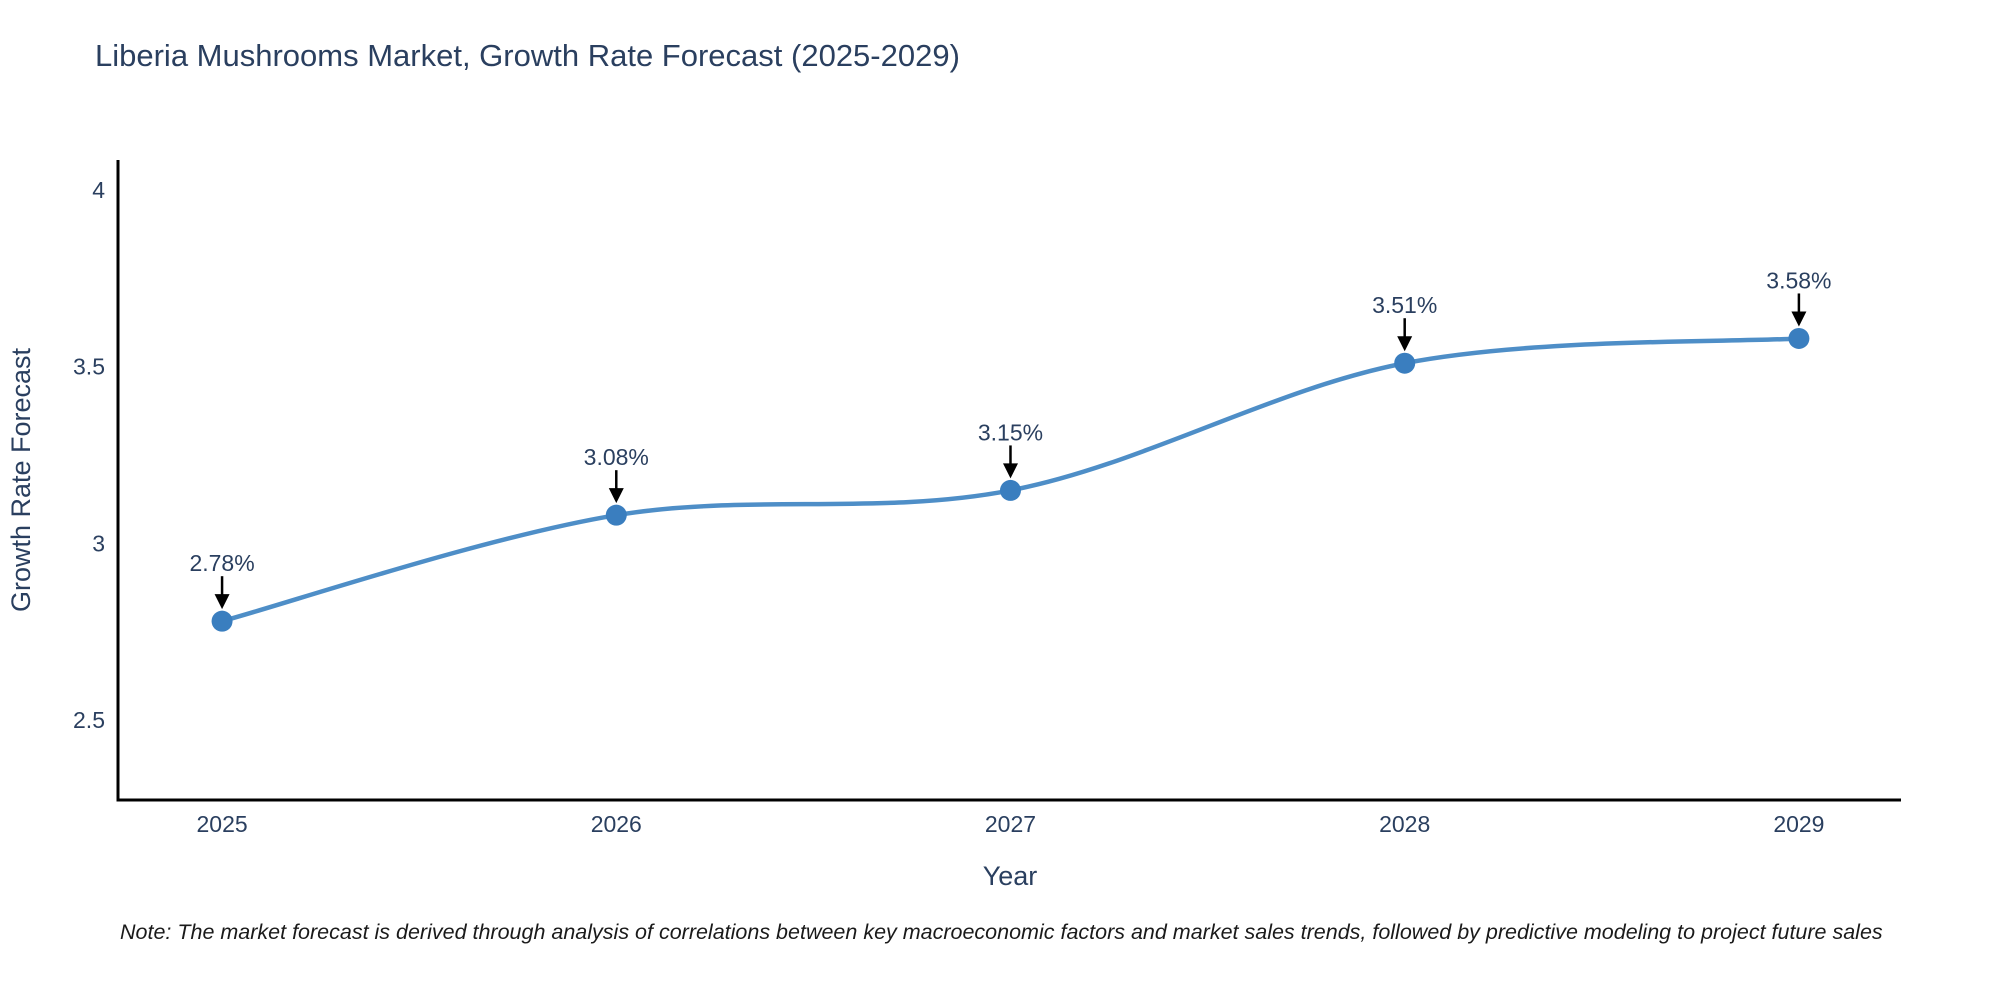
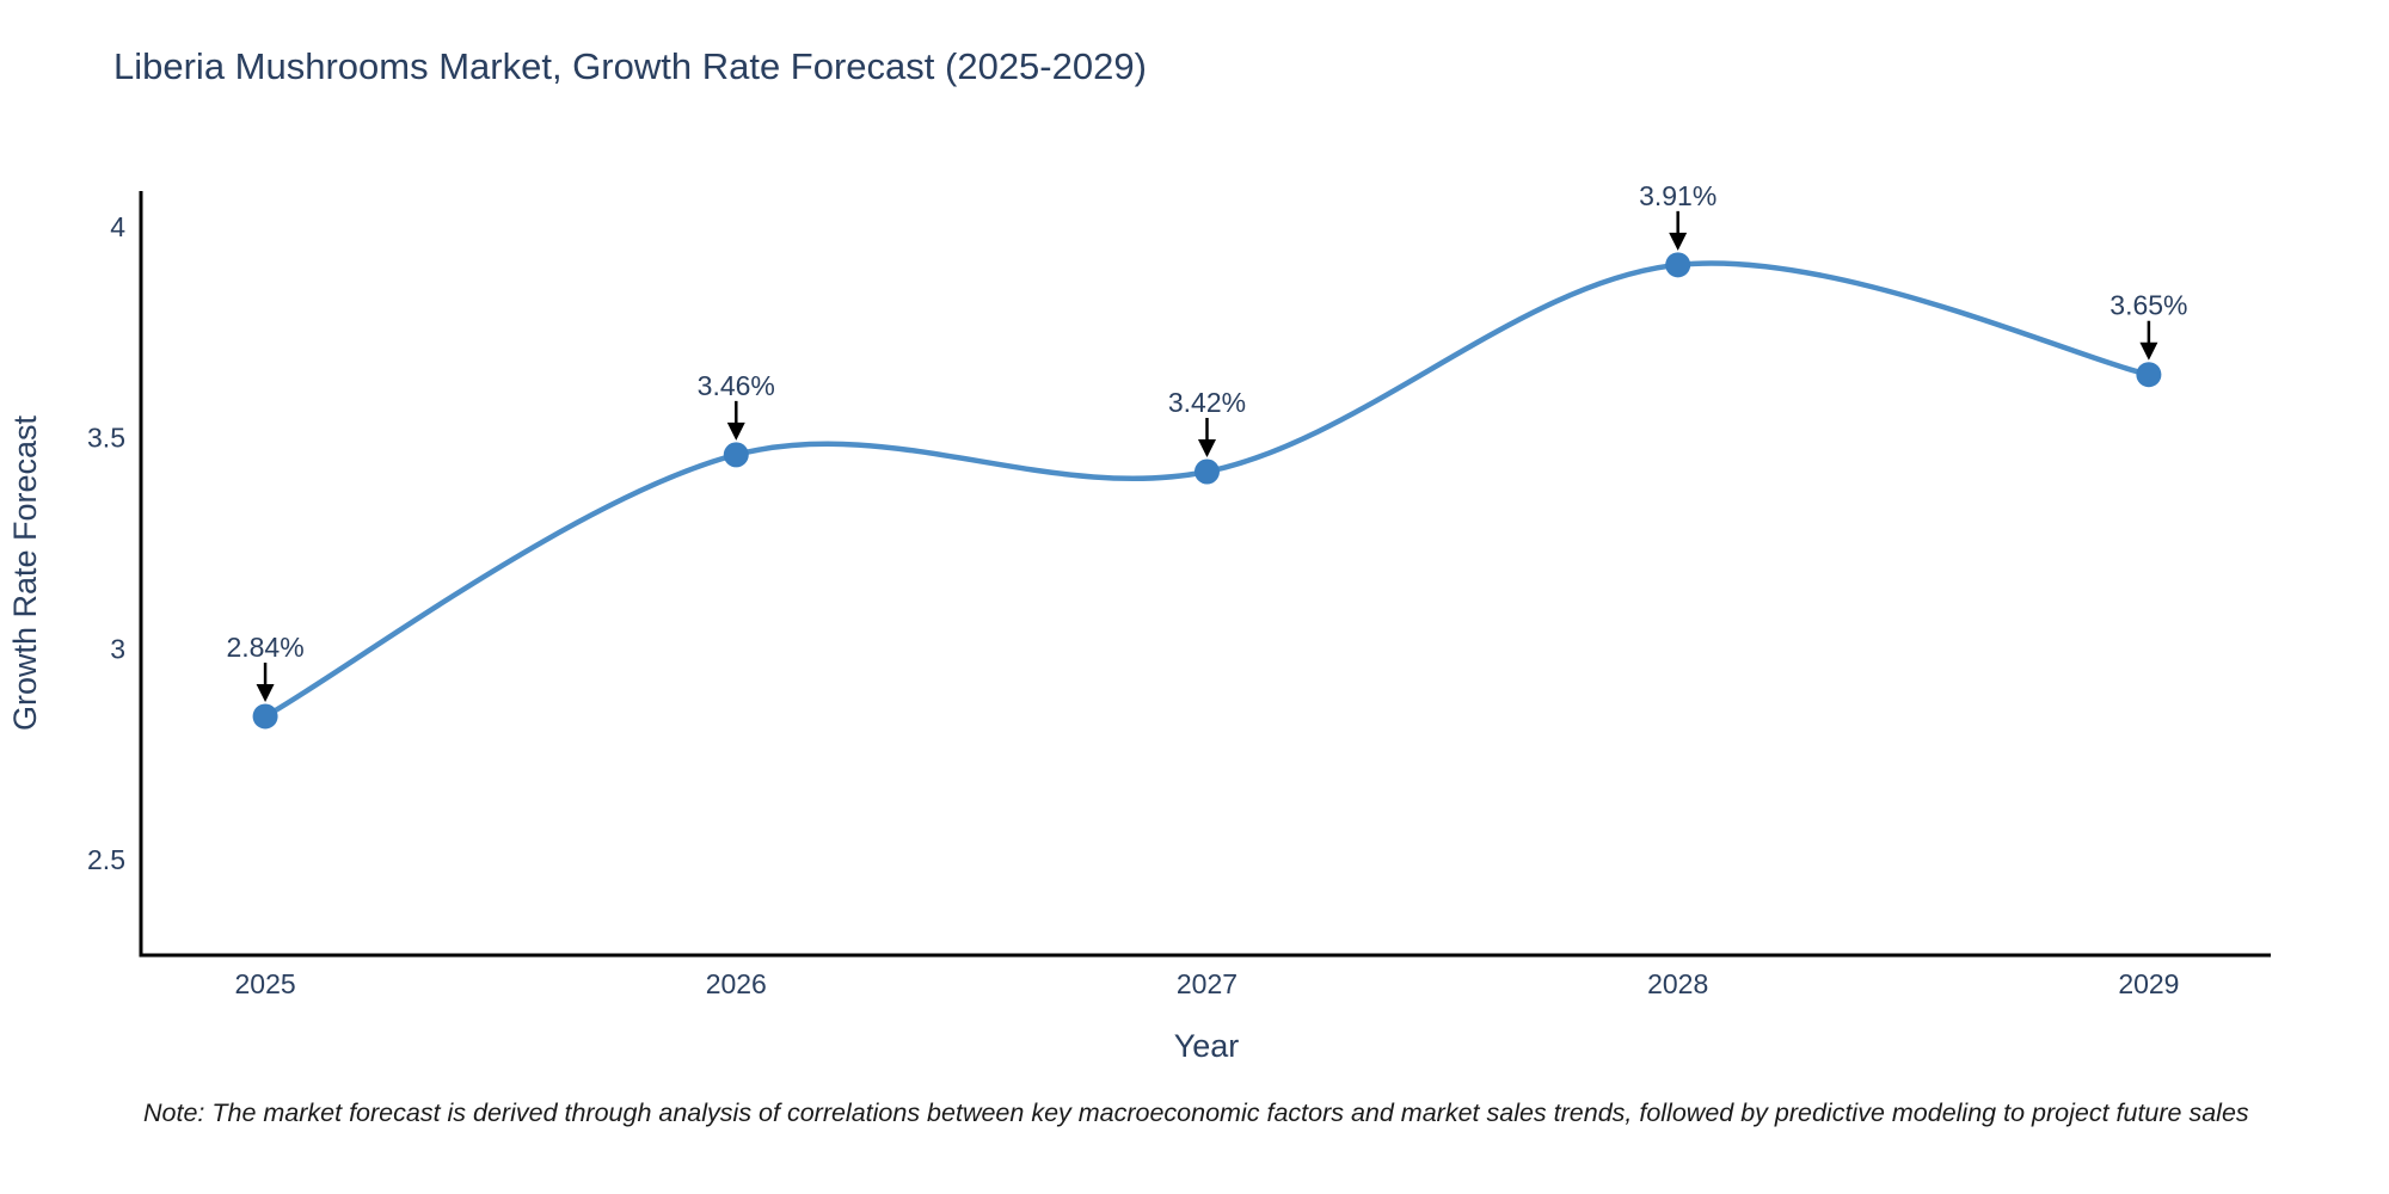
2025: 2.78% -> 2.84%
2026: 3.08% -> 3.46%
2027: 3.15% -> 3.42%
2028: 3.51% -> 3.91%
2029: 3.58% -> 3.65%
